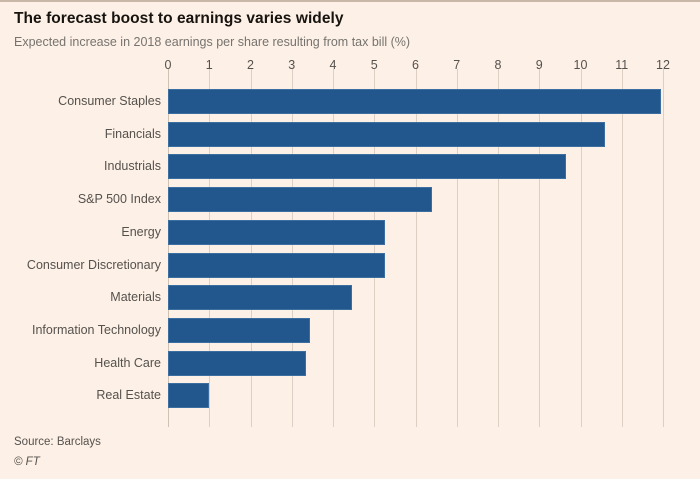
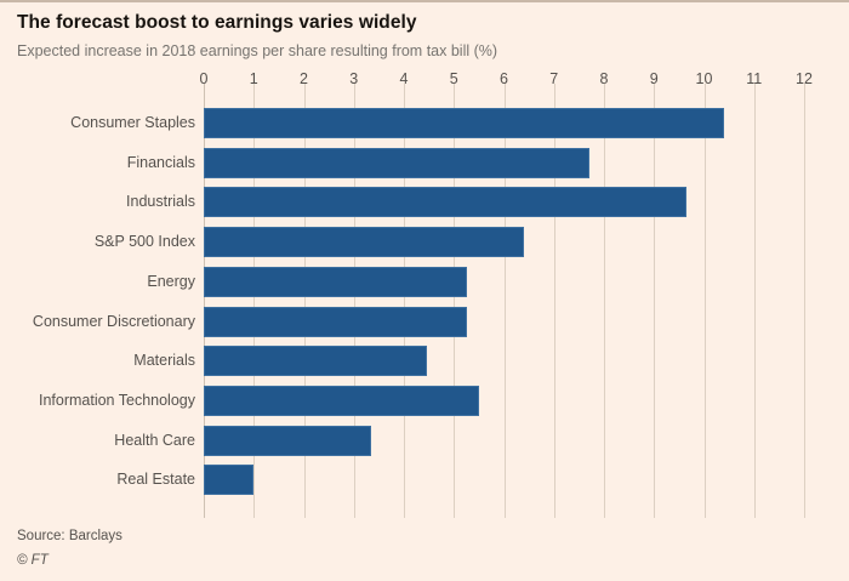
Consumer Staples: 11.9 -> 10.4
Financials: 10.6 -> 7.7
Information Technology: 3.5 -> 5.5
